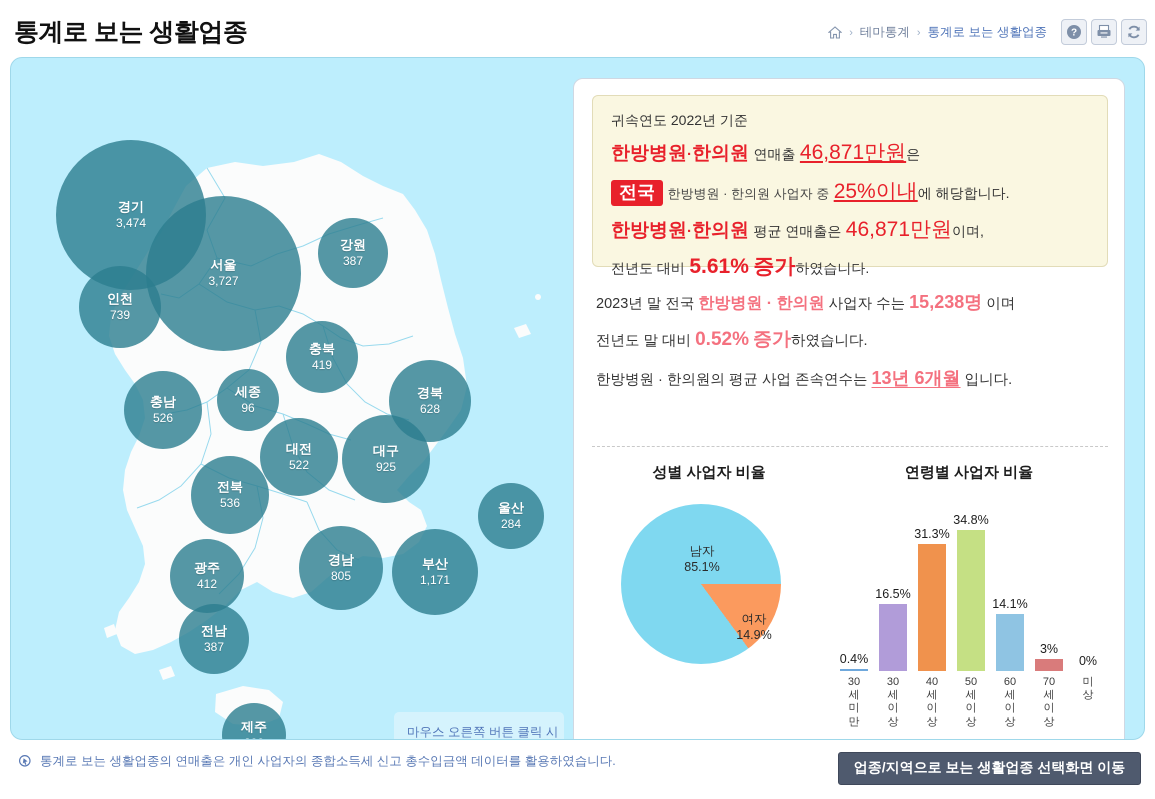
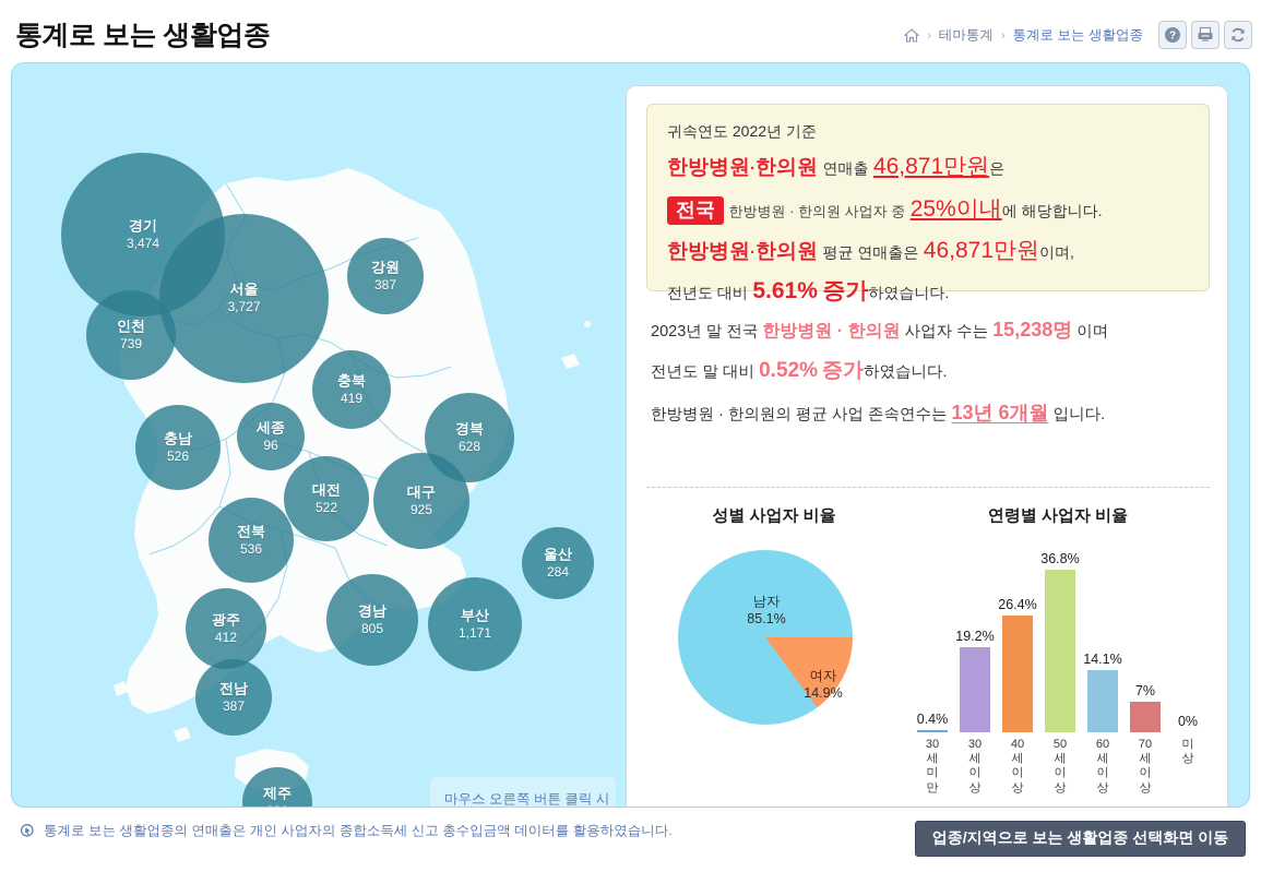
연령별 사업자 비율/30세 이상: 16.5% -> 19.2%
연령별 사업자 비율/40세 이상: 31.3% -> 26.4%
연령별 사업자 비율/50세 이상: 34.8% -> 36.8%
연령별 사업자 비율/70세 이상: 3% -> 7%
